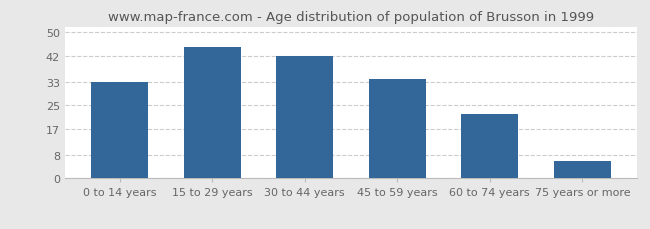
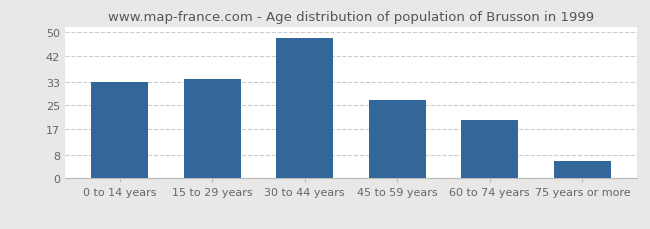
15 to 29 years: 45 -> 34
30 to 44 years: 42 -> 48
45 to 59 years: 34 -> 27
60 to 74 years: 22 -> 20
